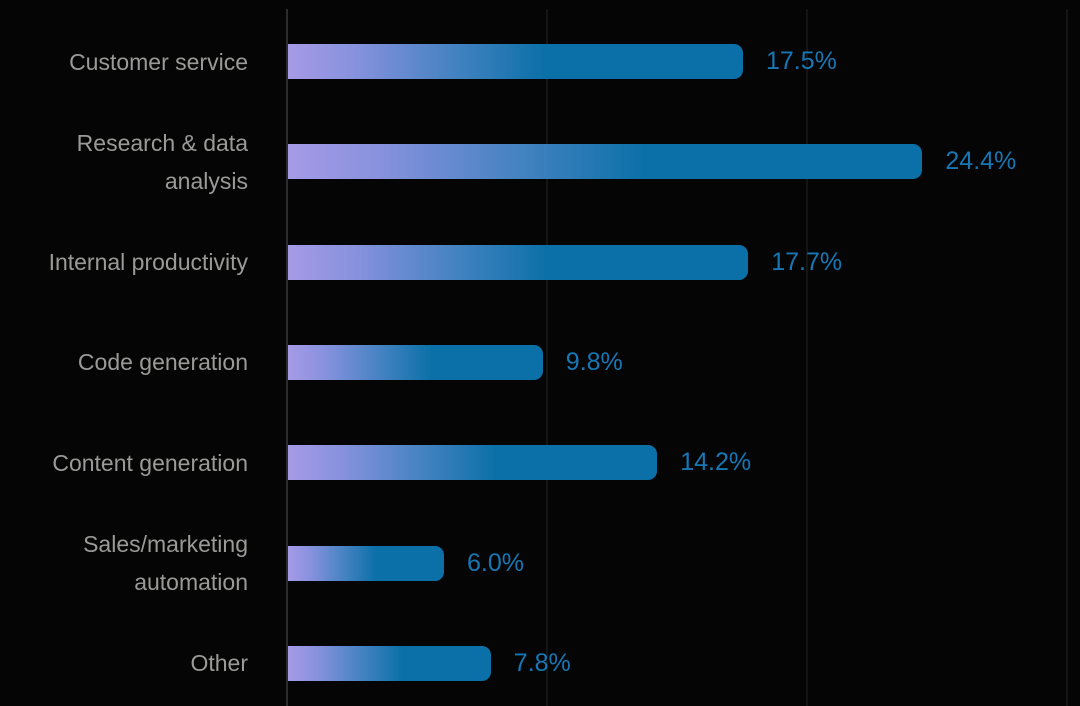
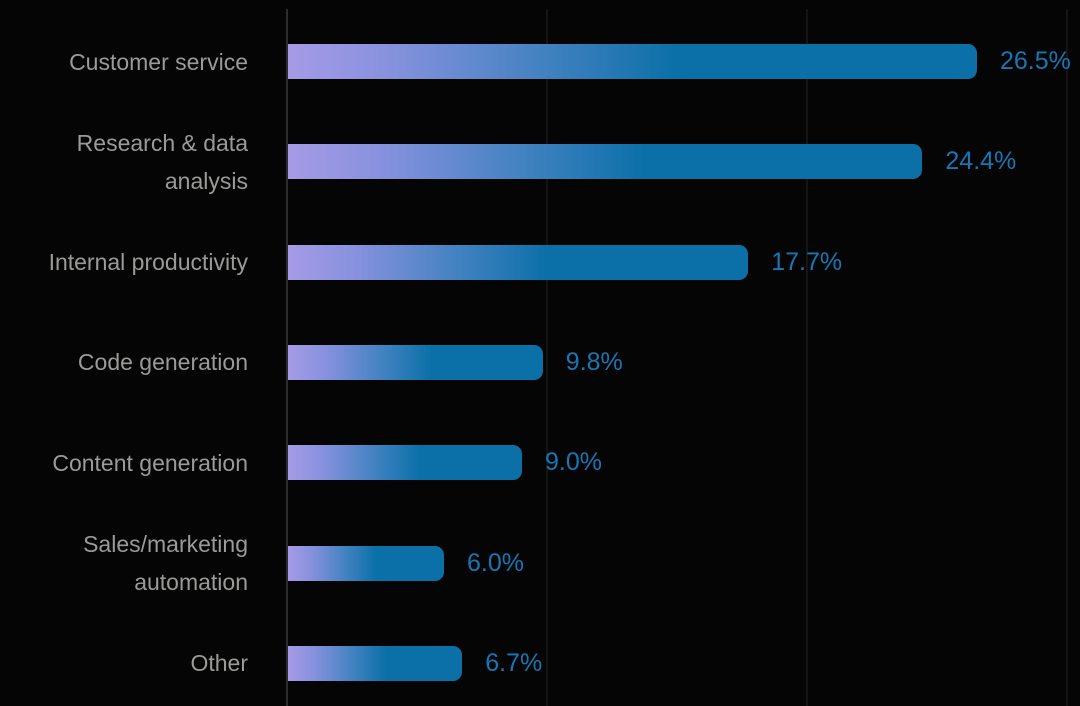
Customer service: 17.5% -> 26.5%
Content generation: 14.2% -> 9.0%
Other: 7.8% -> 6.7%
